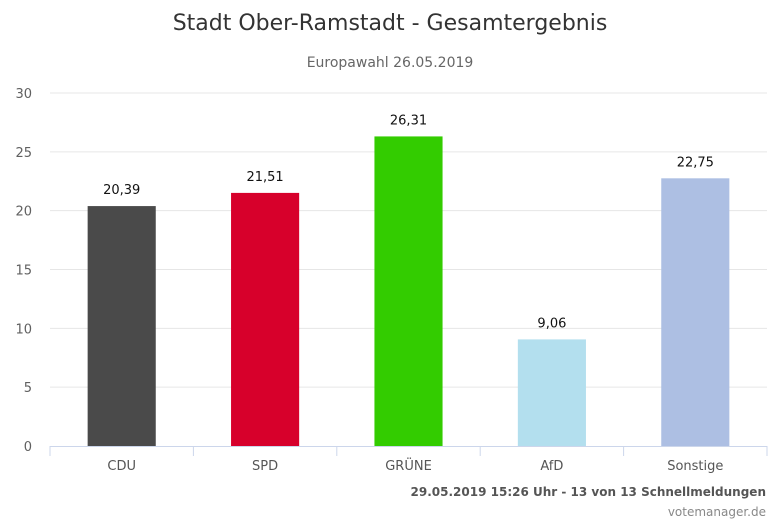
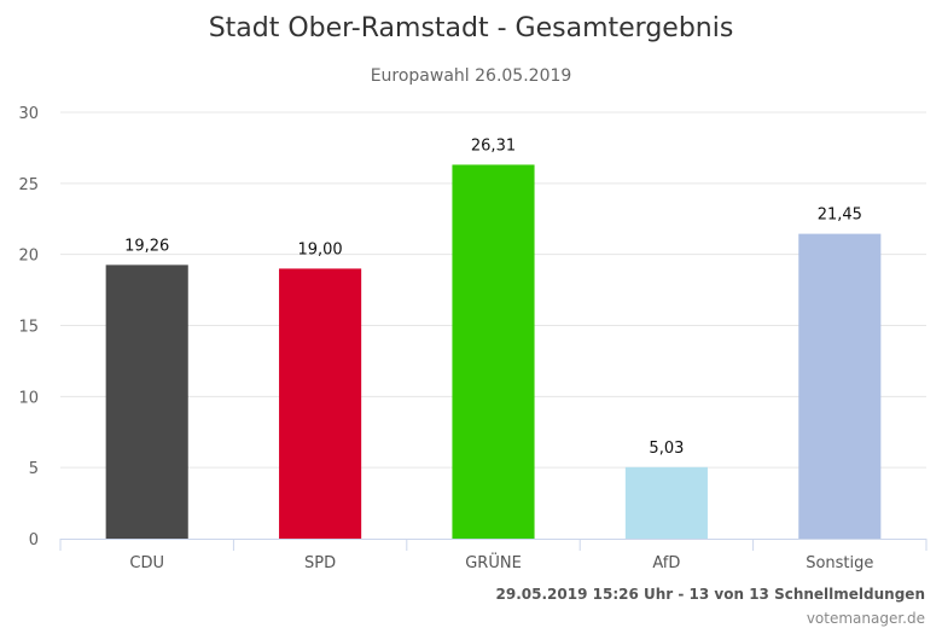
CDU: 20,39 -> 19,26
SPD: 21,51 -> 19,00
AfD: 9,06 -> 5,03
Sonstige: 22,75 -> 21,45
